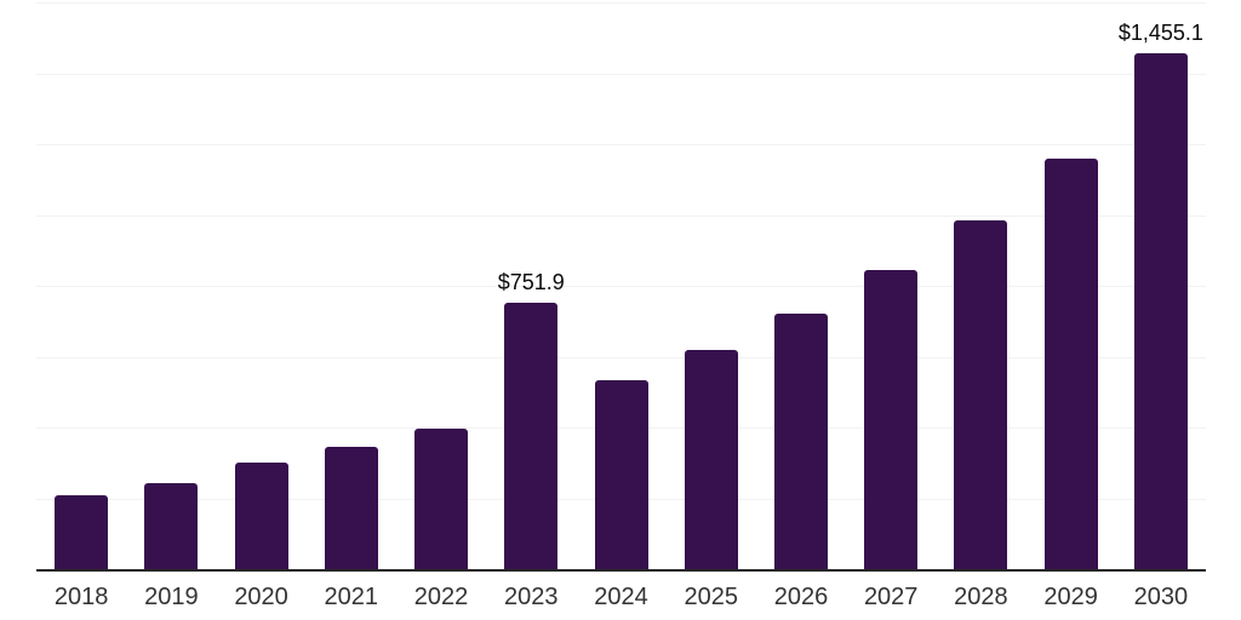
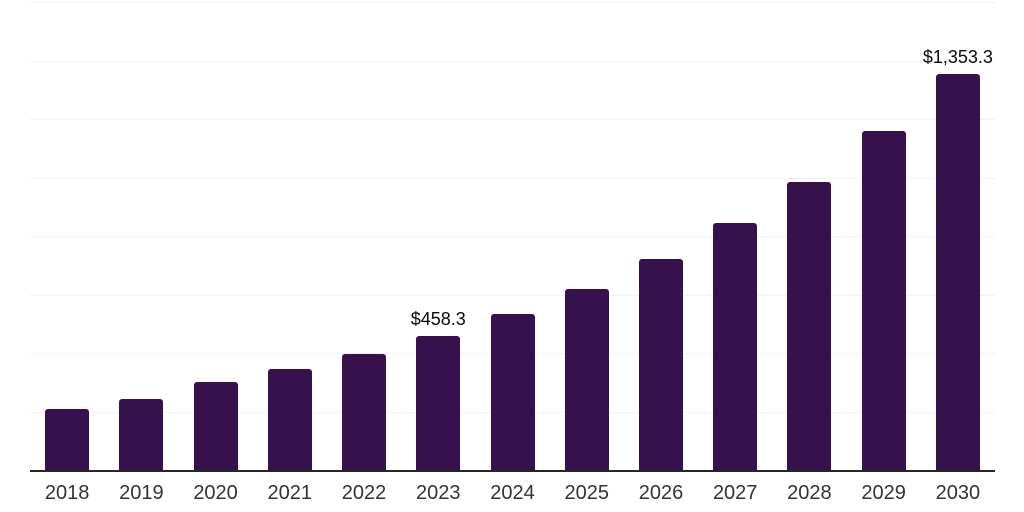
2023: $751.9 -> $458.3
2030: $1,455.1 -> $1,353.3
